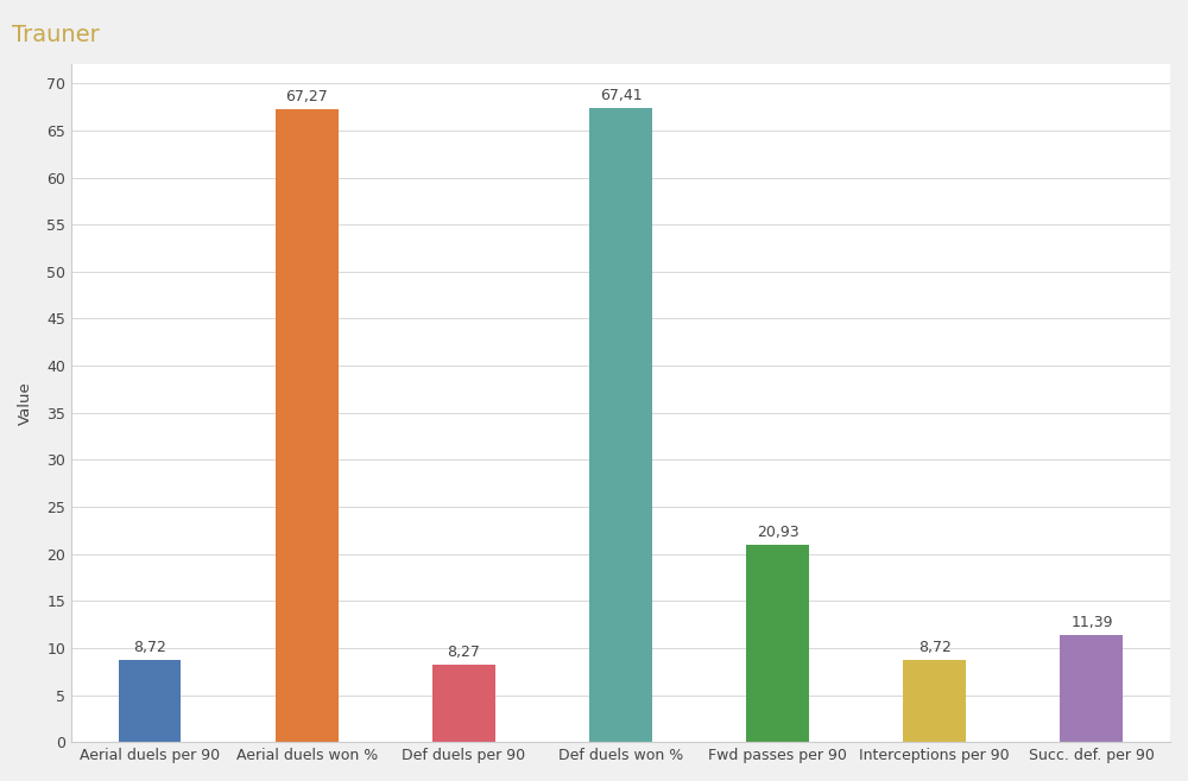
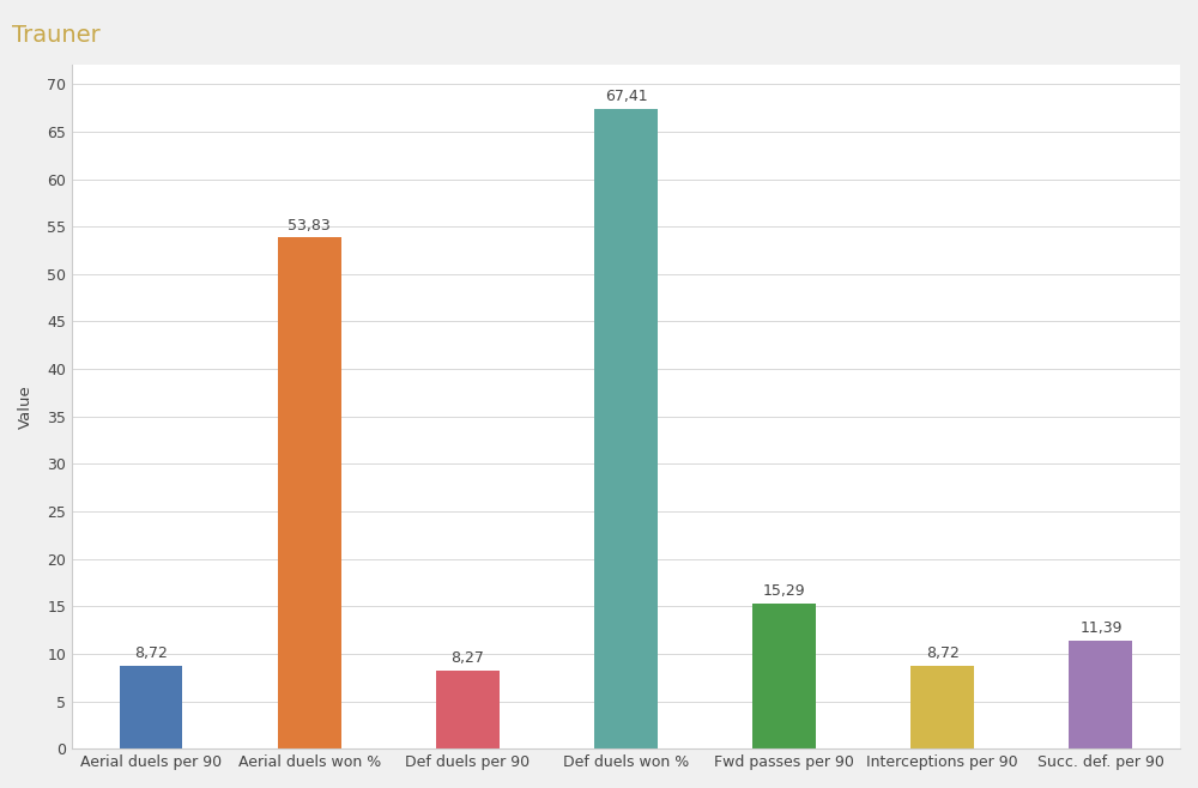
Aerial duels won %: 67,27 -> 53,83
Fwd passes per 90: 20,93 -> 15,29
